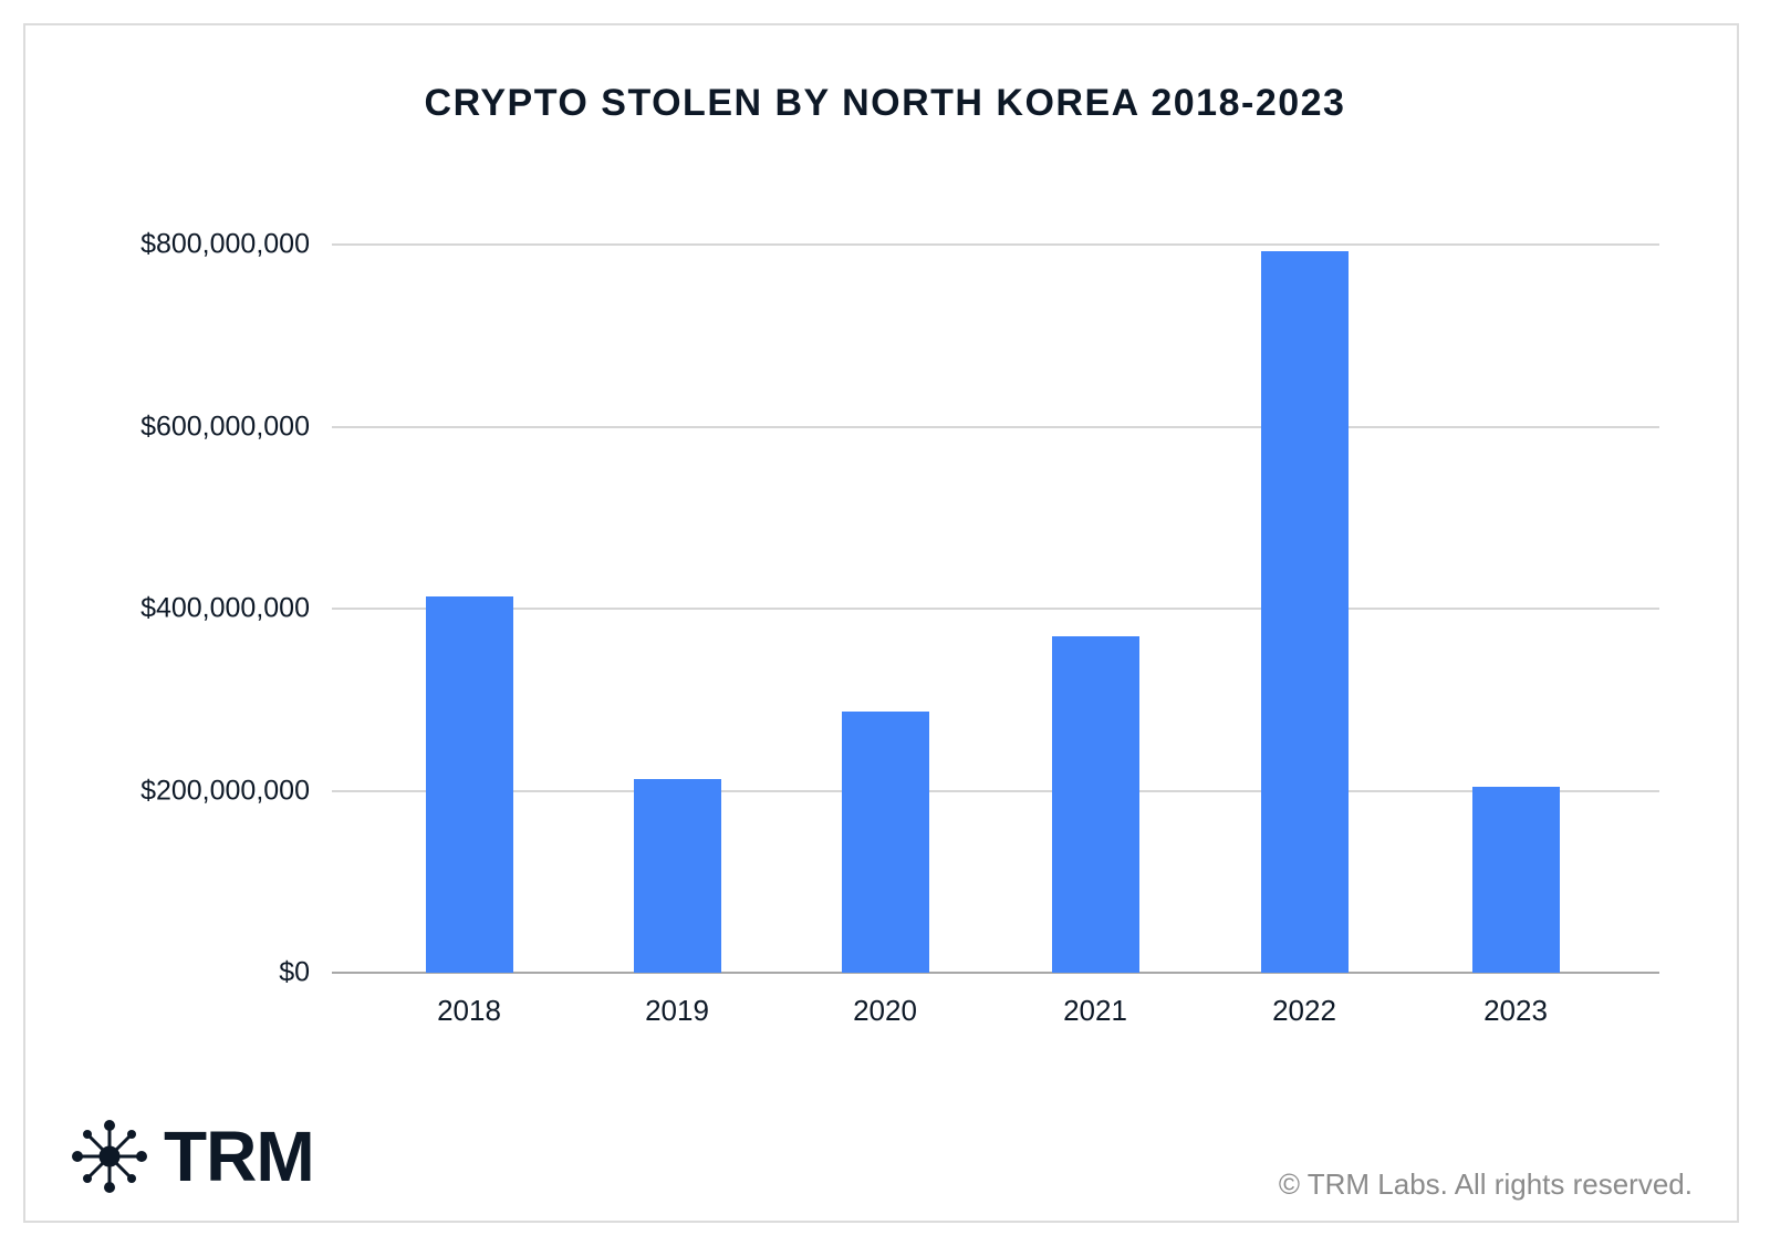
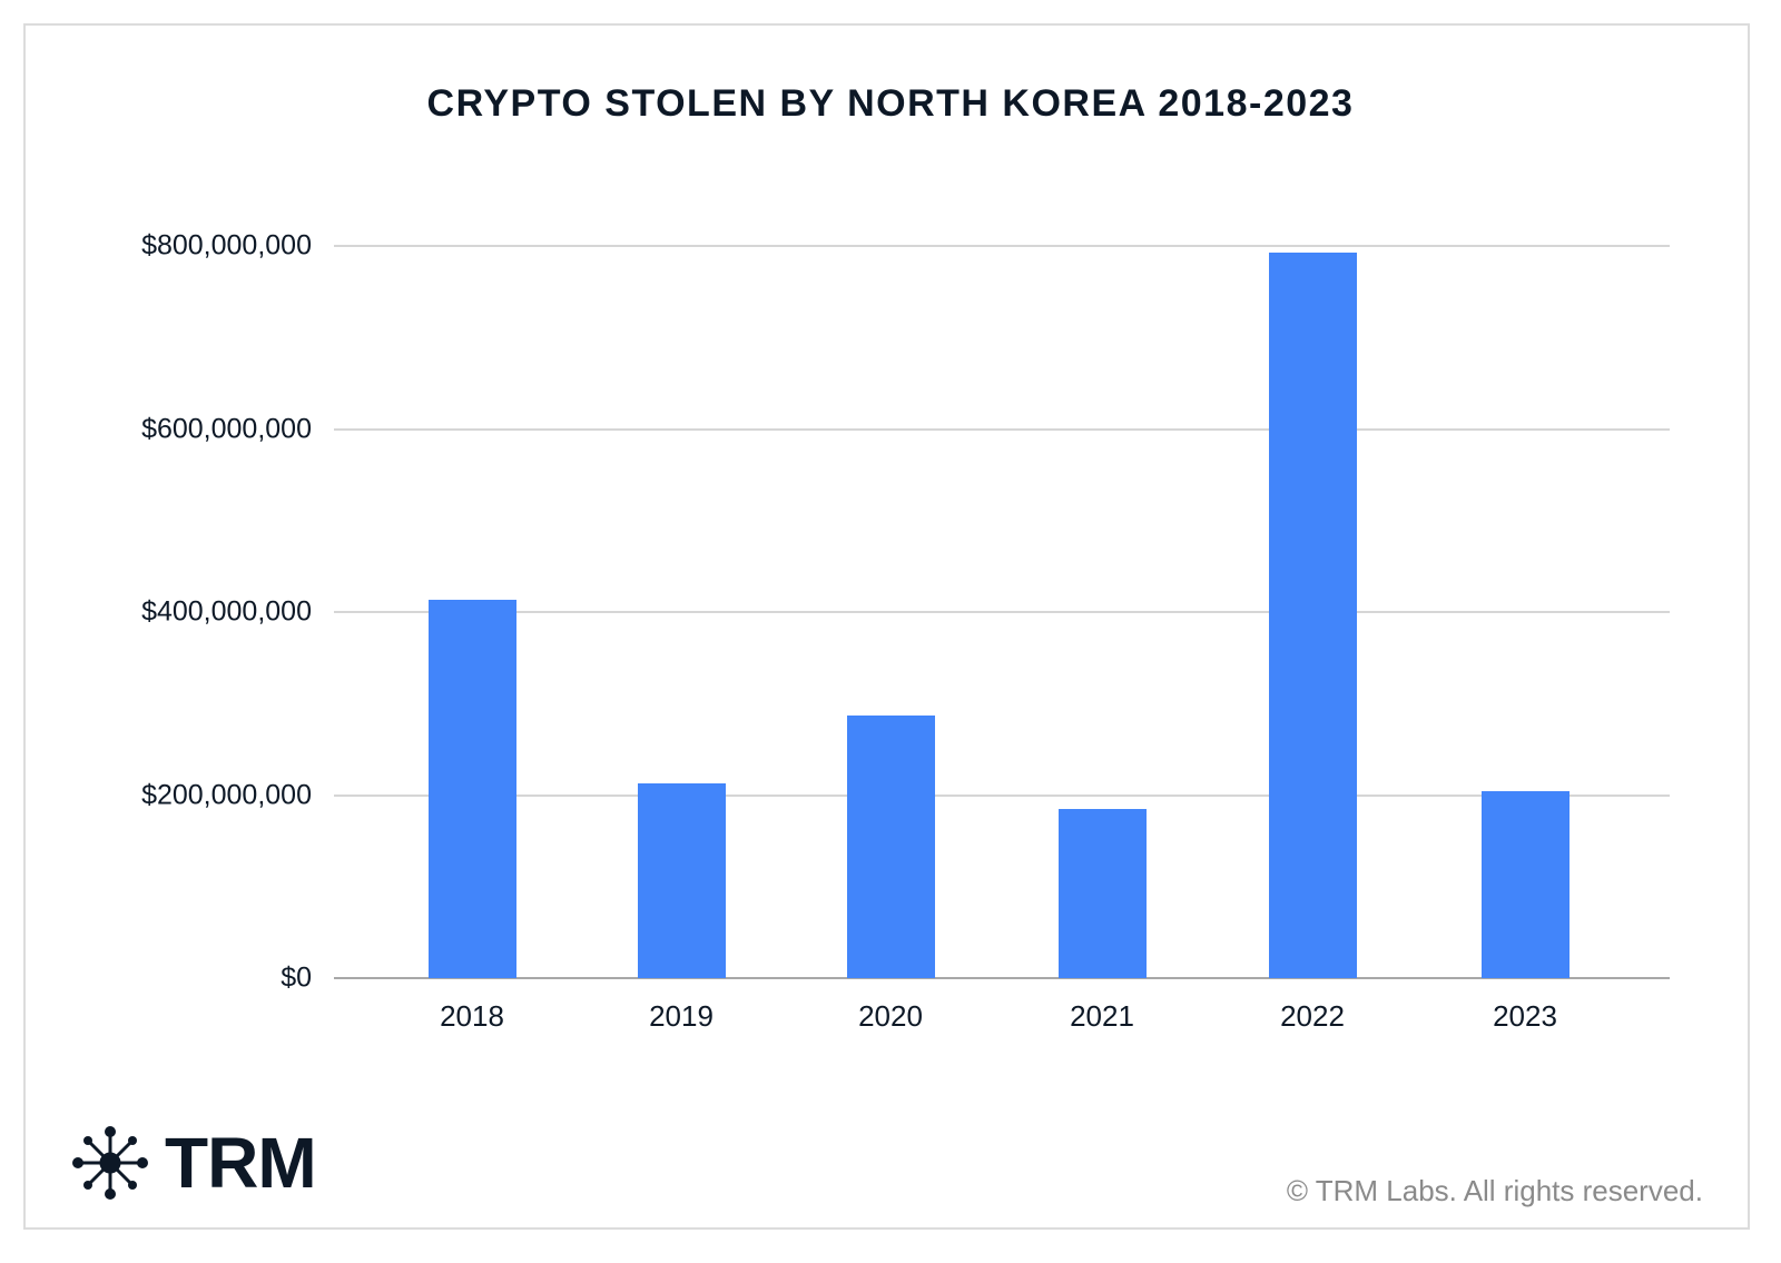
2021: $370000000 -> $180000000
